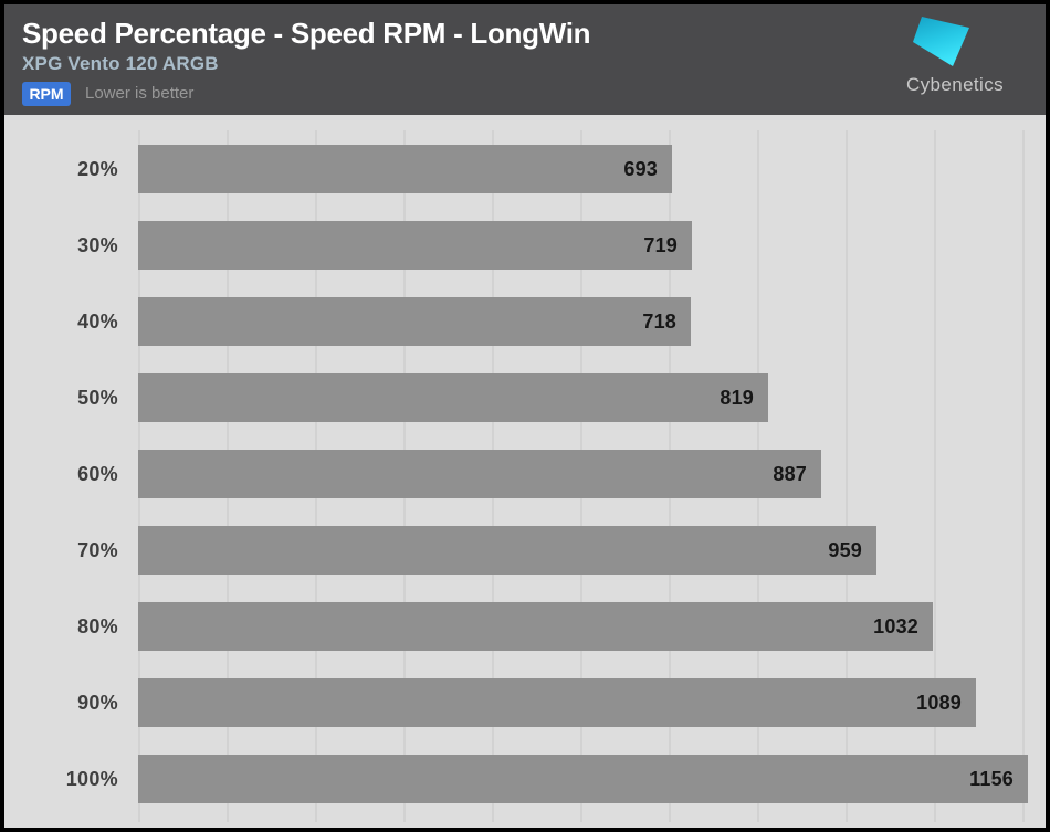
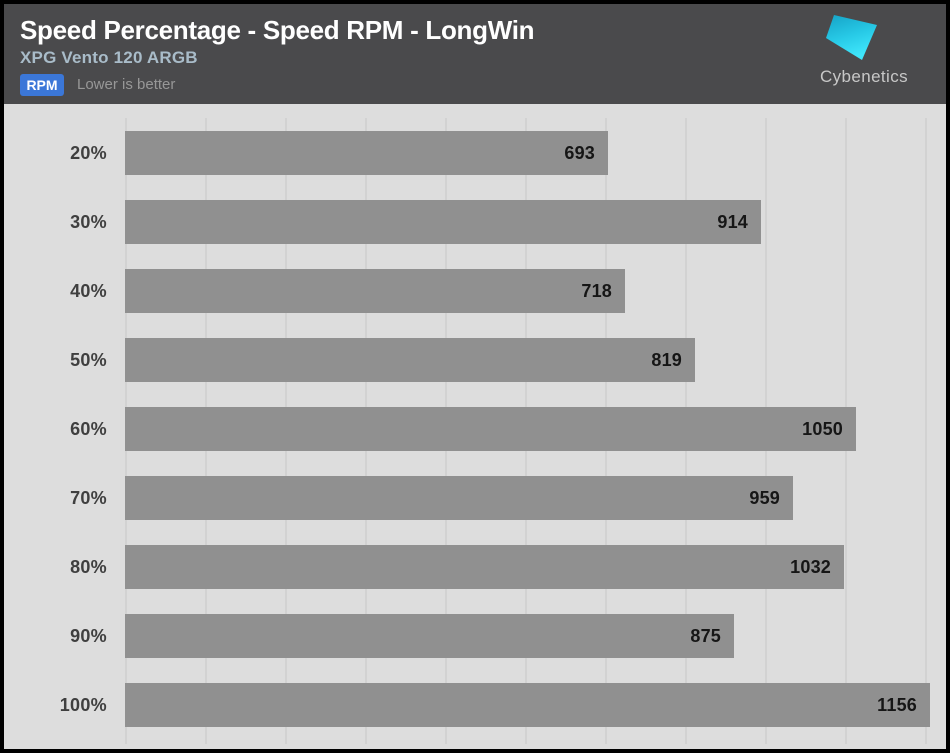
30%: 719 -> 914
60%: 887 -> 1050
90%: 1089 -> 875
